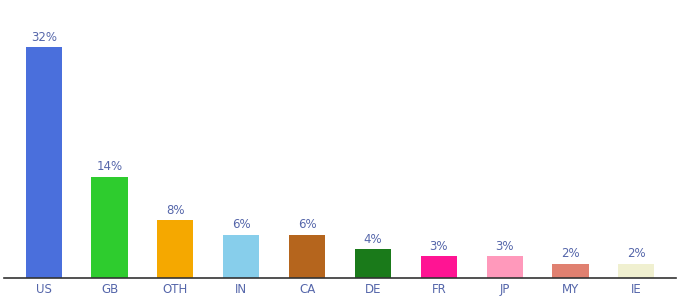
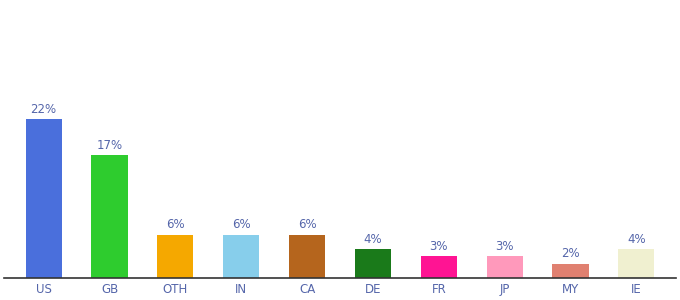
US: 32% -> 22%
GB: 14% -> 17%
OTH: 8% -> 6%
IE: 2% -> 4%
